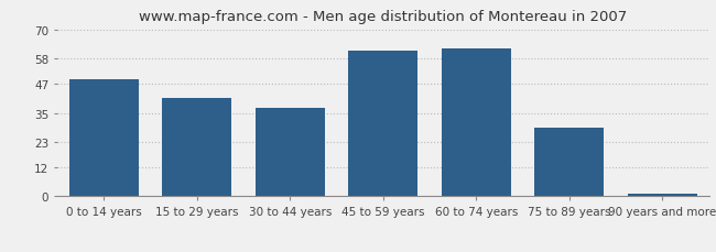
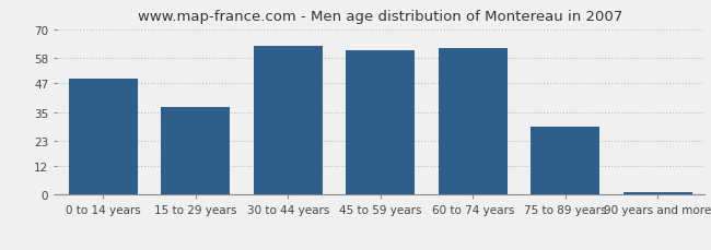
15 to 29 years: 41 -> 37
30 to 44 years: 37 -> 63
